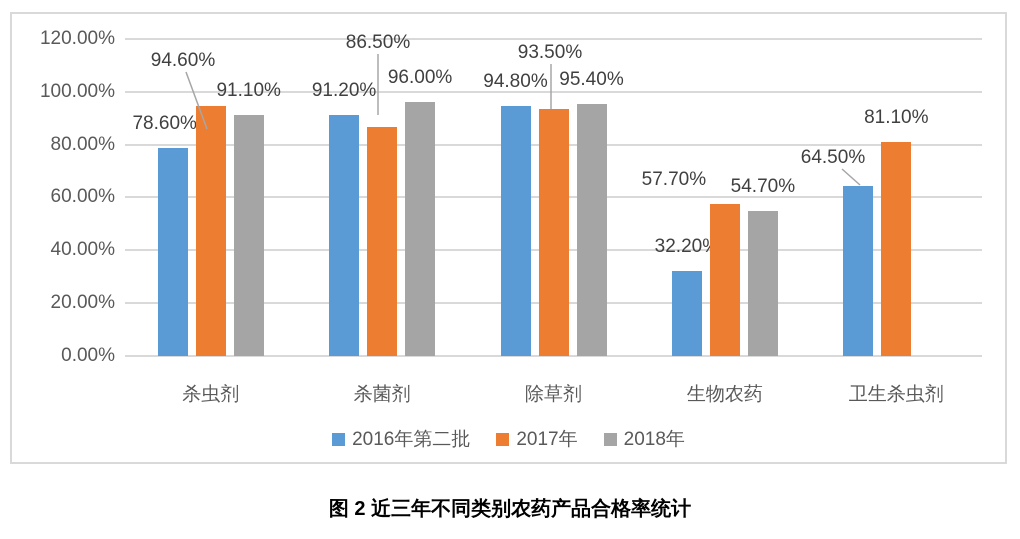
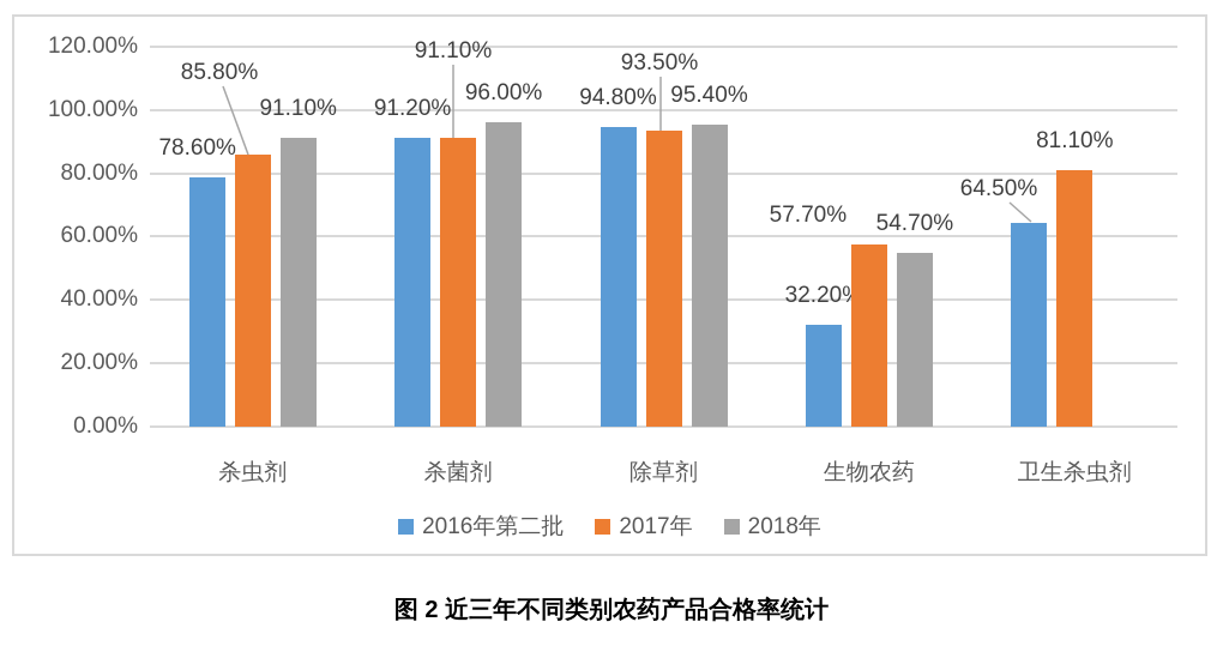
2017年/杀虫剂: 94.60% -> 85.80%
2017年/杀菌剂: 86.50% -> 91.10%
